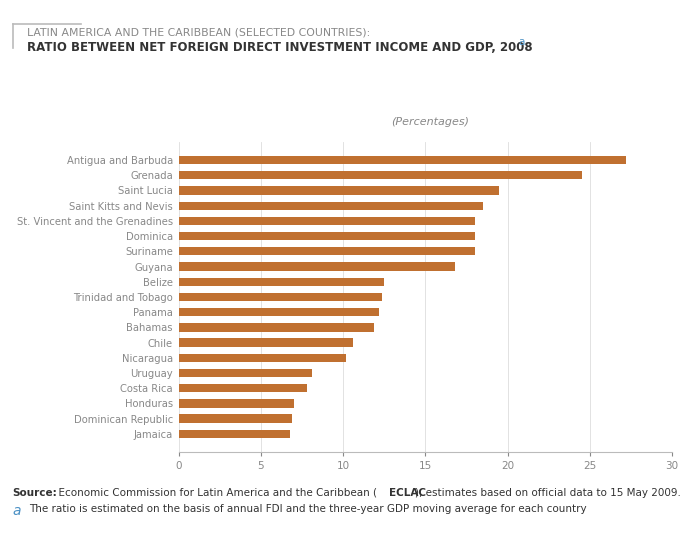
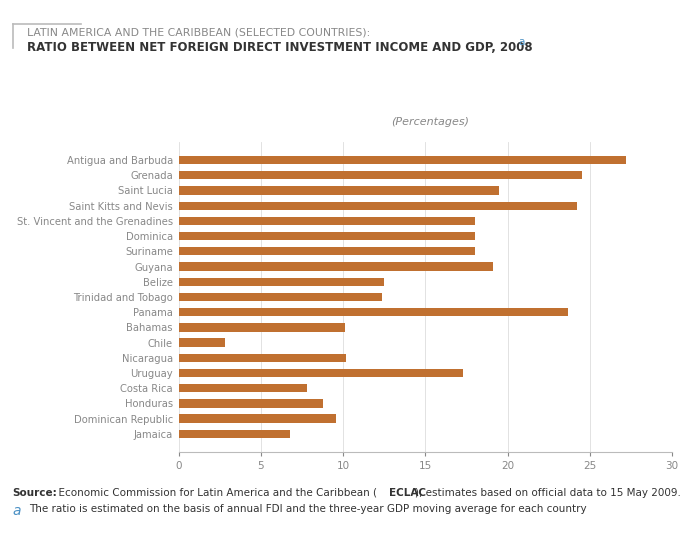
Saint Kitts and Nevis: 18.5 -> 24.2
Guyana: 16.8 -> 19.1
Panama: 12.2 -> 23.7
Bahamas: 11.9 -> 10.1
Chile: 10.6 -> 2.8
Uruguay: 8.1 -> 17.3
Honduras: 7.0 -> 8.8
Dominican Republic: 6.9 -> 9.6
